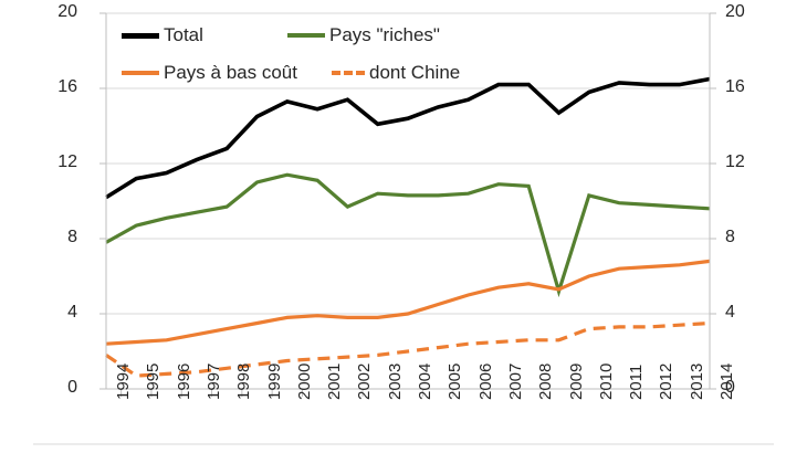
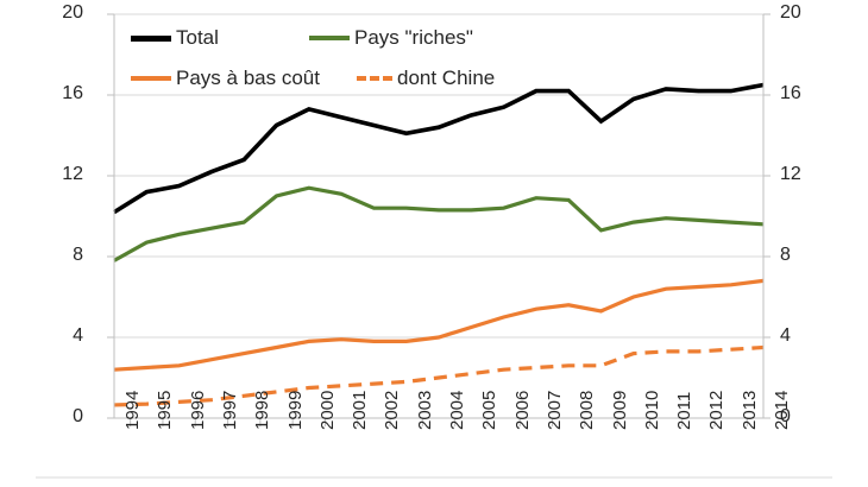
dont Chine/1994: 1.8 -> 0.7
Total/2002: 15.4 -> 14.5
Pays "riches"/2002: 9.7 -> 10.4
Pays "riches"/2009: 5.2 -> 9.3
Pays "riches"/2010: 10.3 -> 9.7
